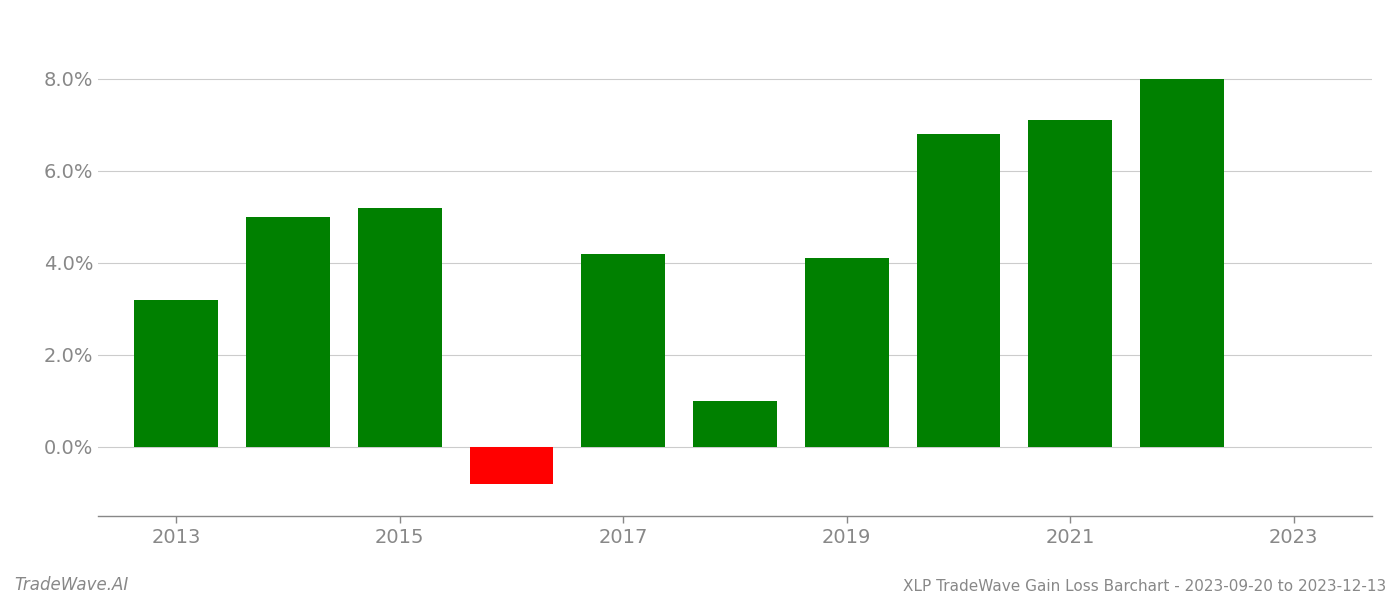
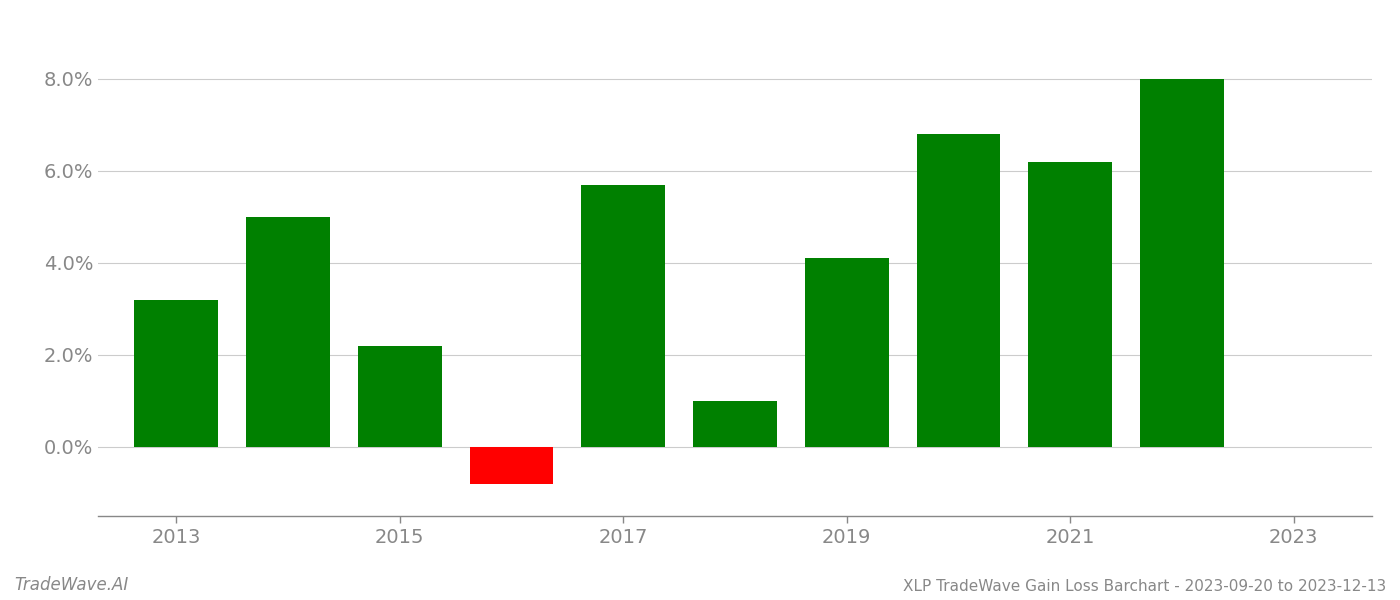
2015: 5.2% -> 2.2%
2017: 4.2% -> 5.7%
2021: 7.1% -> 6.2%
